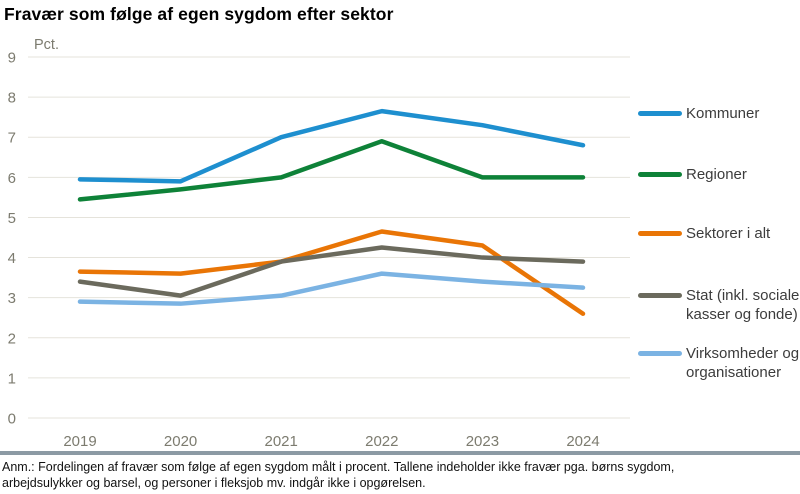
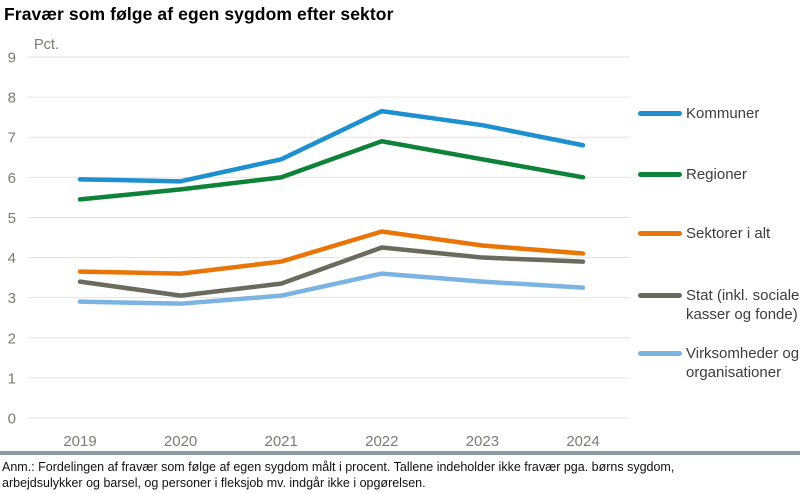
Kommuner/2021: 7.0 -> 6.5
Stat (inkl. sociale kasser og fonde)/2021: 3.9 -> 3.4
Regioner/2023: 6.0 -> 6.5
Sektorer i alt/2024: 2.6 -> 4.1
